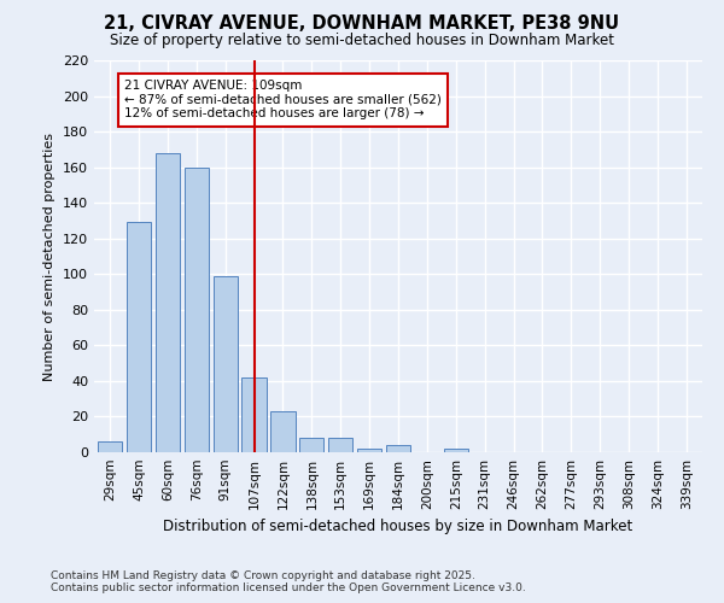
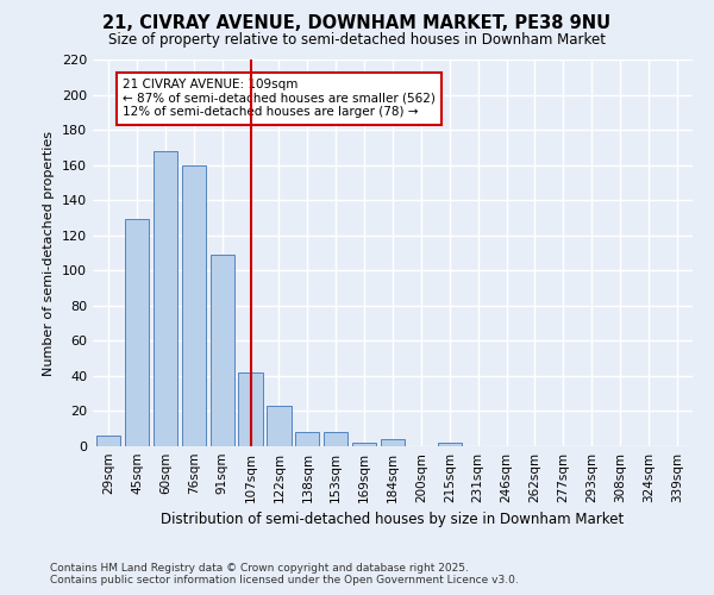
91sqm: 99 -> 109
